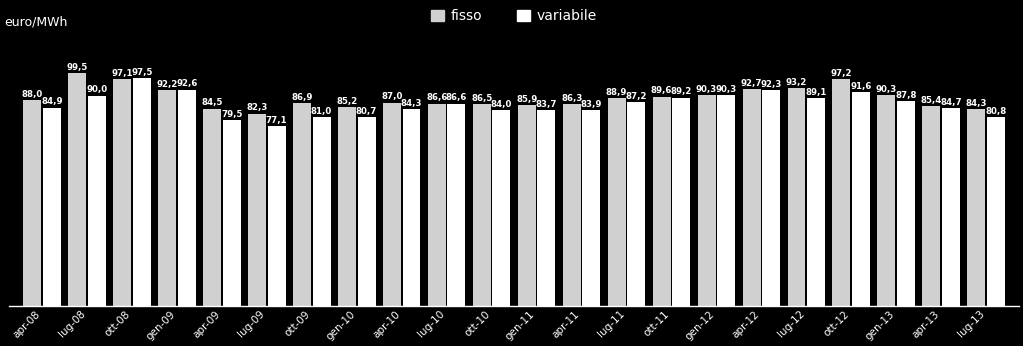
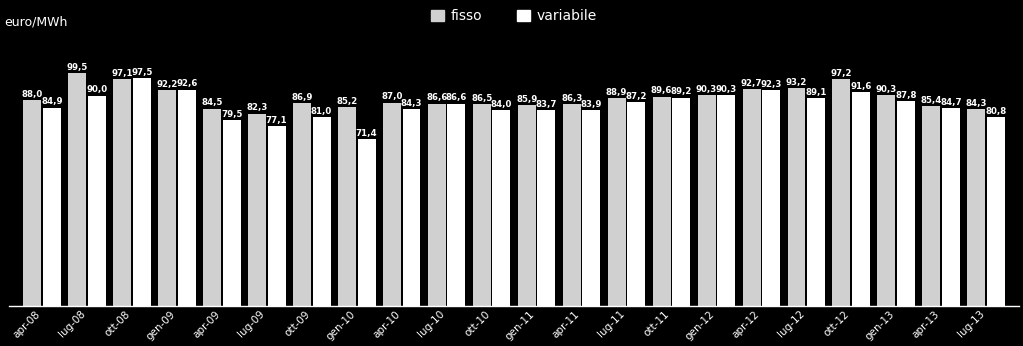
variabile/gen-10: 80,7 -> 71,4
